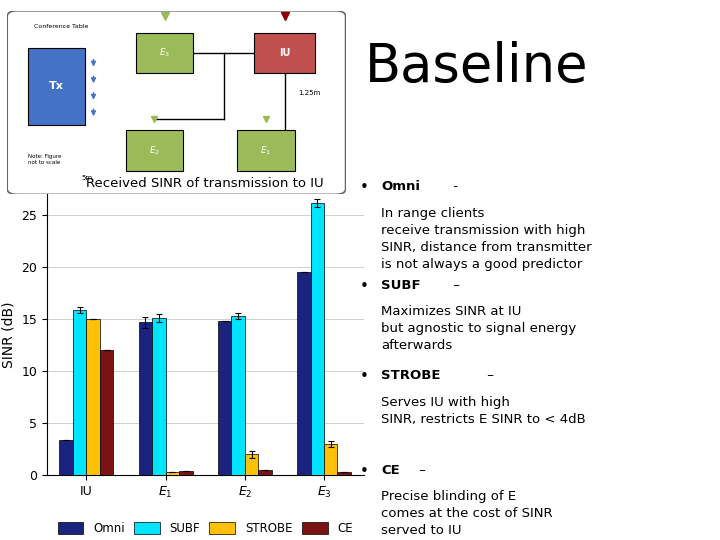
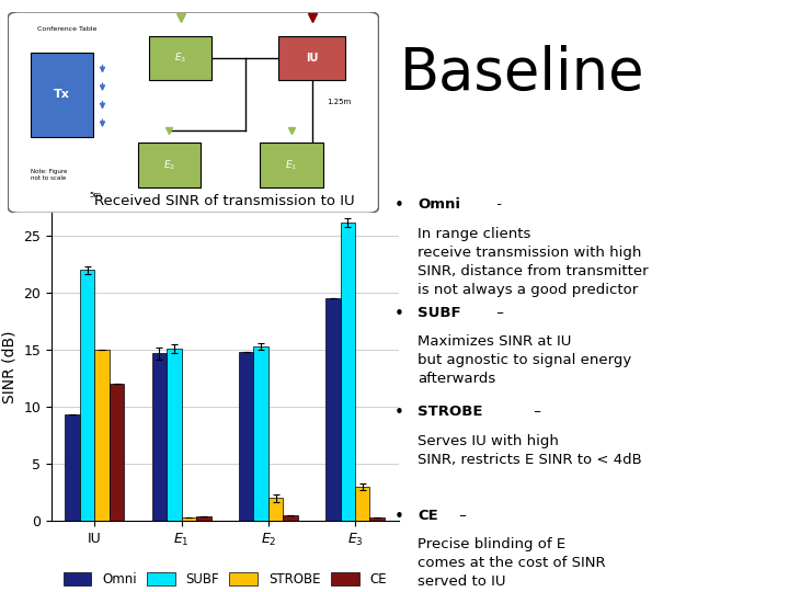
Omni/IU: 3.4 -> 9.3
SUBF/IU: 15.9 -> 22.0
